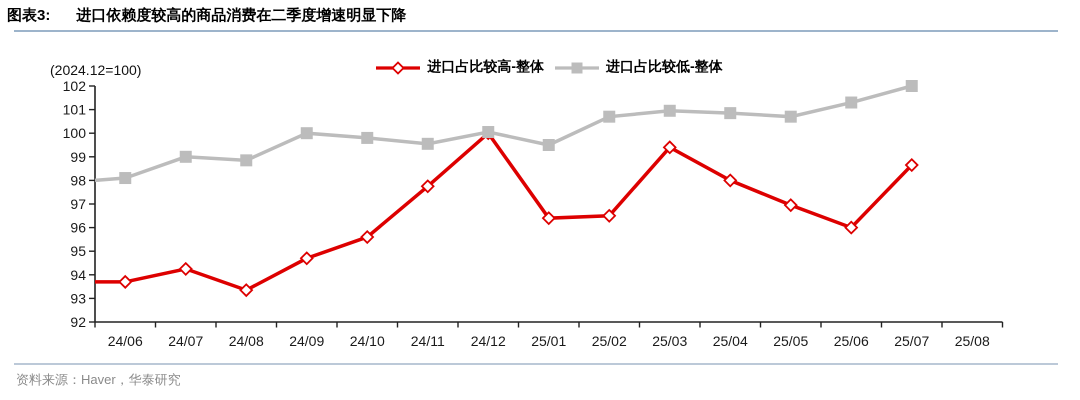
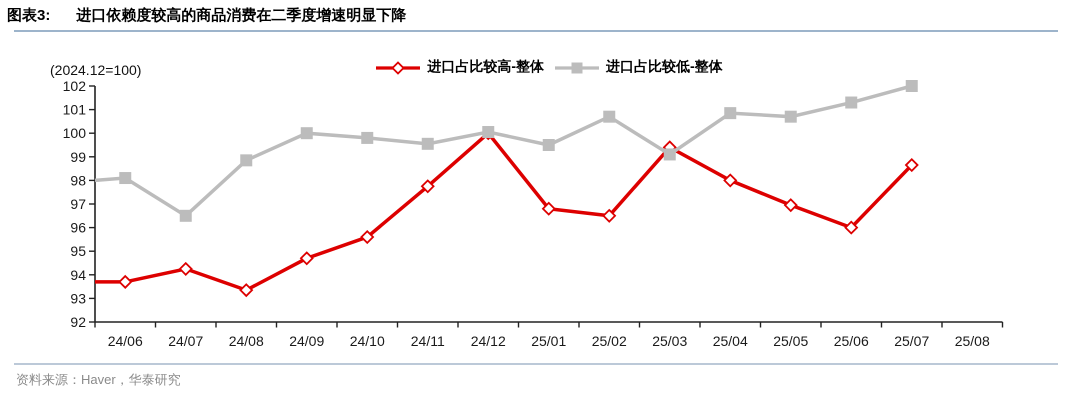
进口占比较低-整体/24/07: 99.0 -> 96.5
进口占比较高-整体/25/01: 96.4 -> 96.8
进口占比较低-整体/25/03: 101.0 -> 99.1
